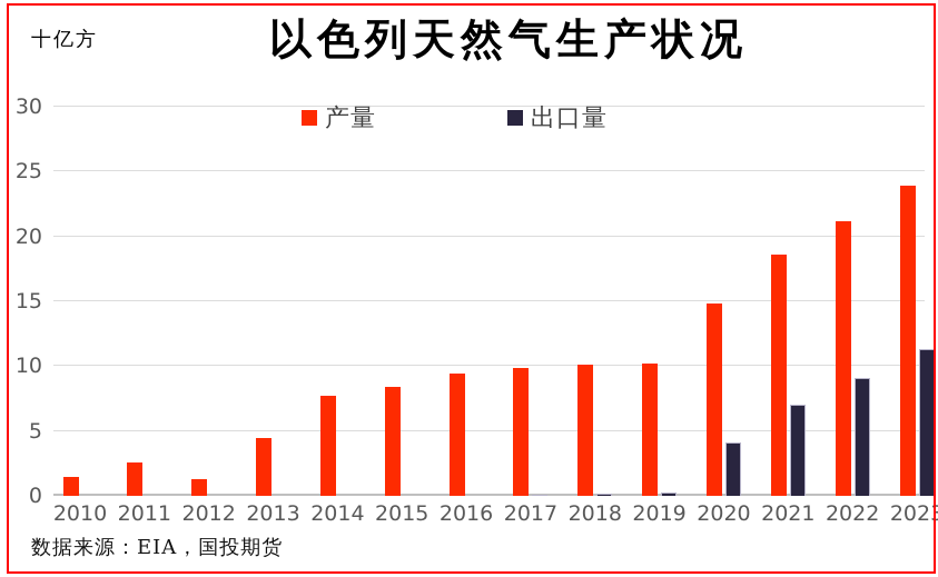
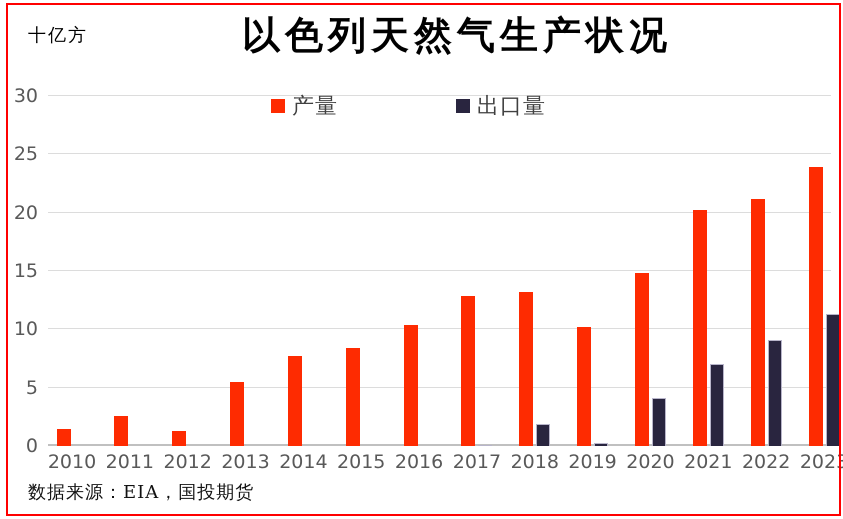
产量/2013: 4.5 -> 5.5
产量/2016: 9.4 -> 10.4
产量/2017: 9.9 -> 12.9
产量/2018: 10.1 -> 13.2
出口量/2018: 0.2 -> 1.9
产量/2021: 18.6 -> 20.2
